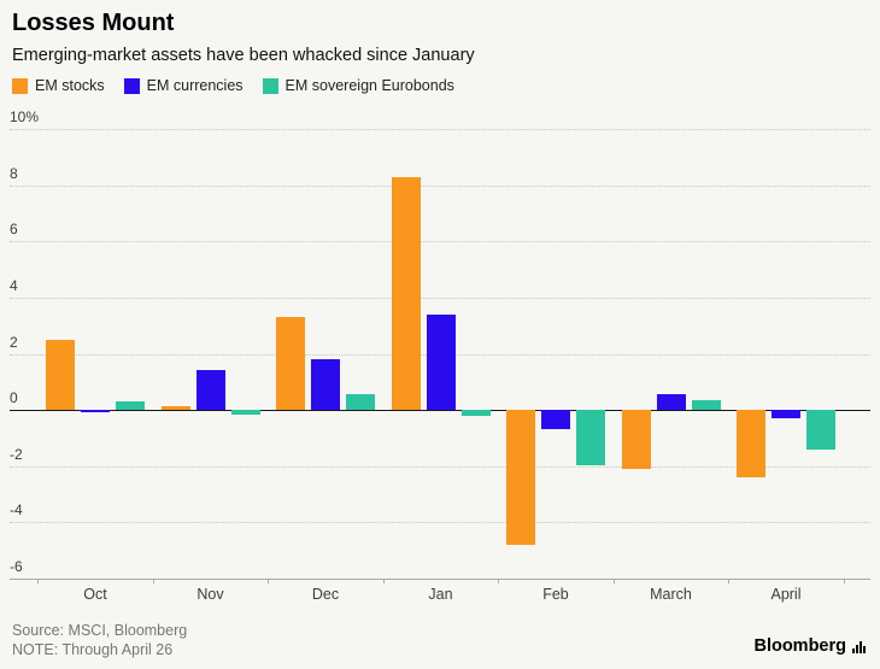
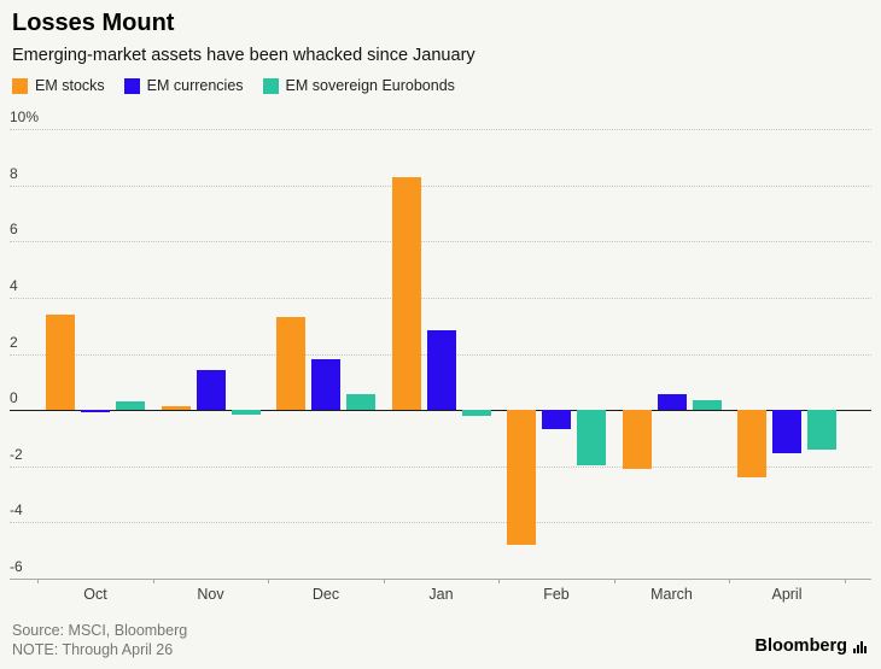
EM stocks/Oct: 2.5% -> 3.4%
EM currencies/Jan: 3.4% -> 2.9%
EM currencies/April: -0.3% -> -1.6%
